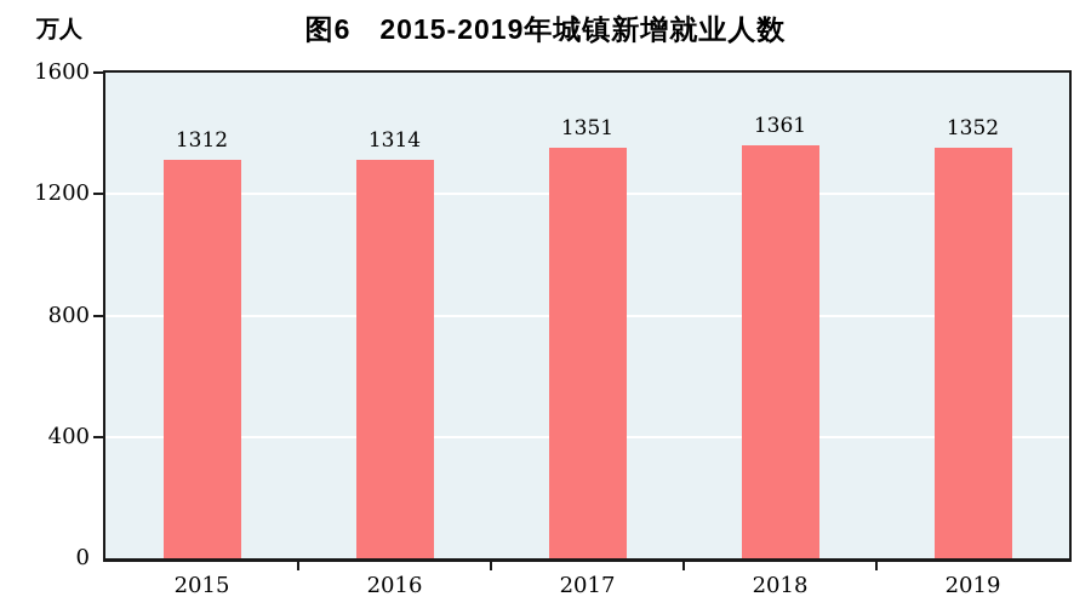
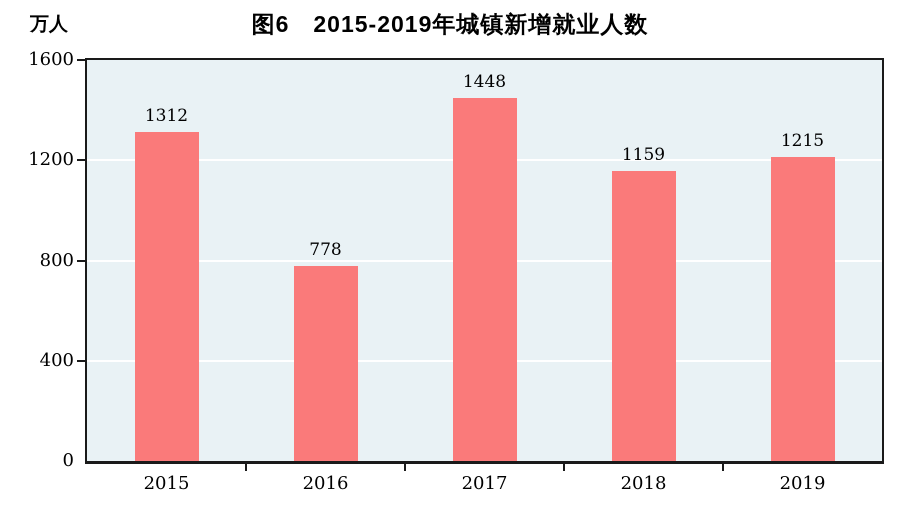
2016: 1314 -> 778
2017: 1351 -> 1448
2018: 1361 -> 1159
2019: 1352 -> 1215
